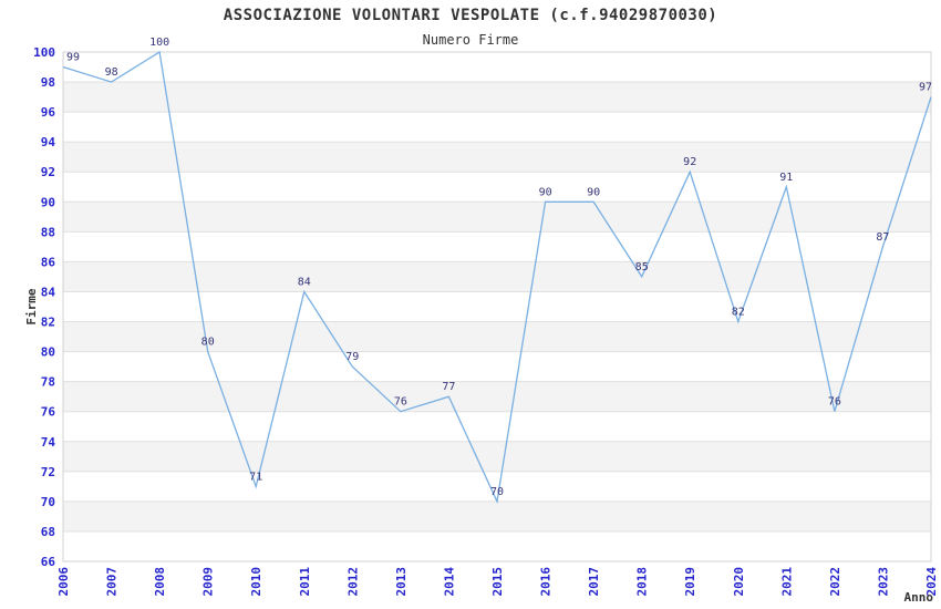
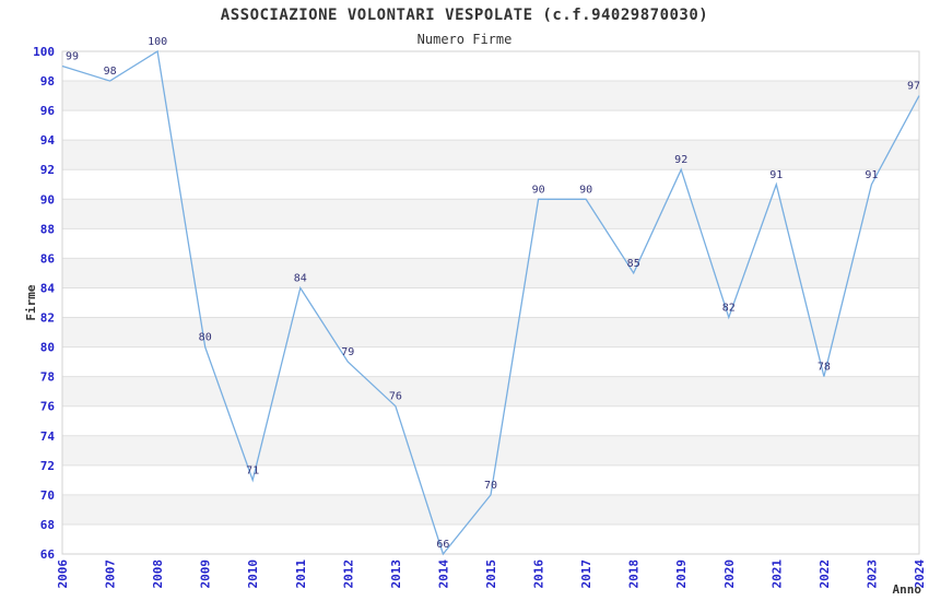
2014: 77 -> 66
2022: 76 -> 78
2023: 87 -> 91
